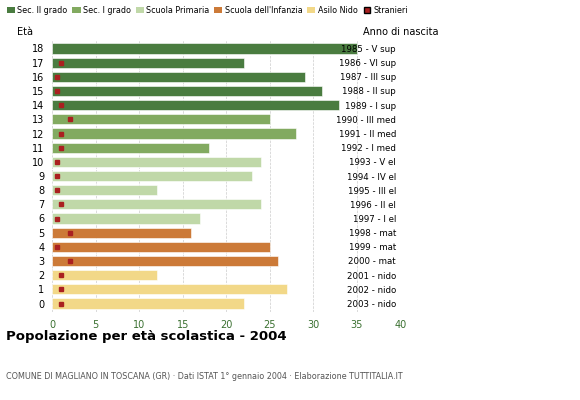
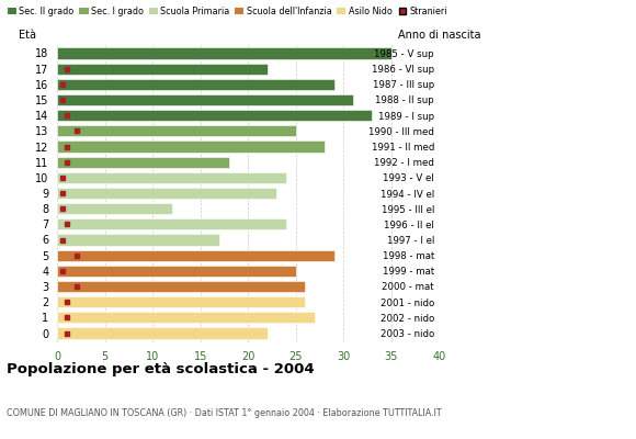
5: 16 -> 29
2: 12 -> 26
